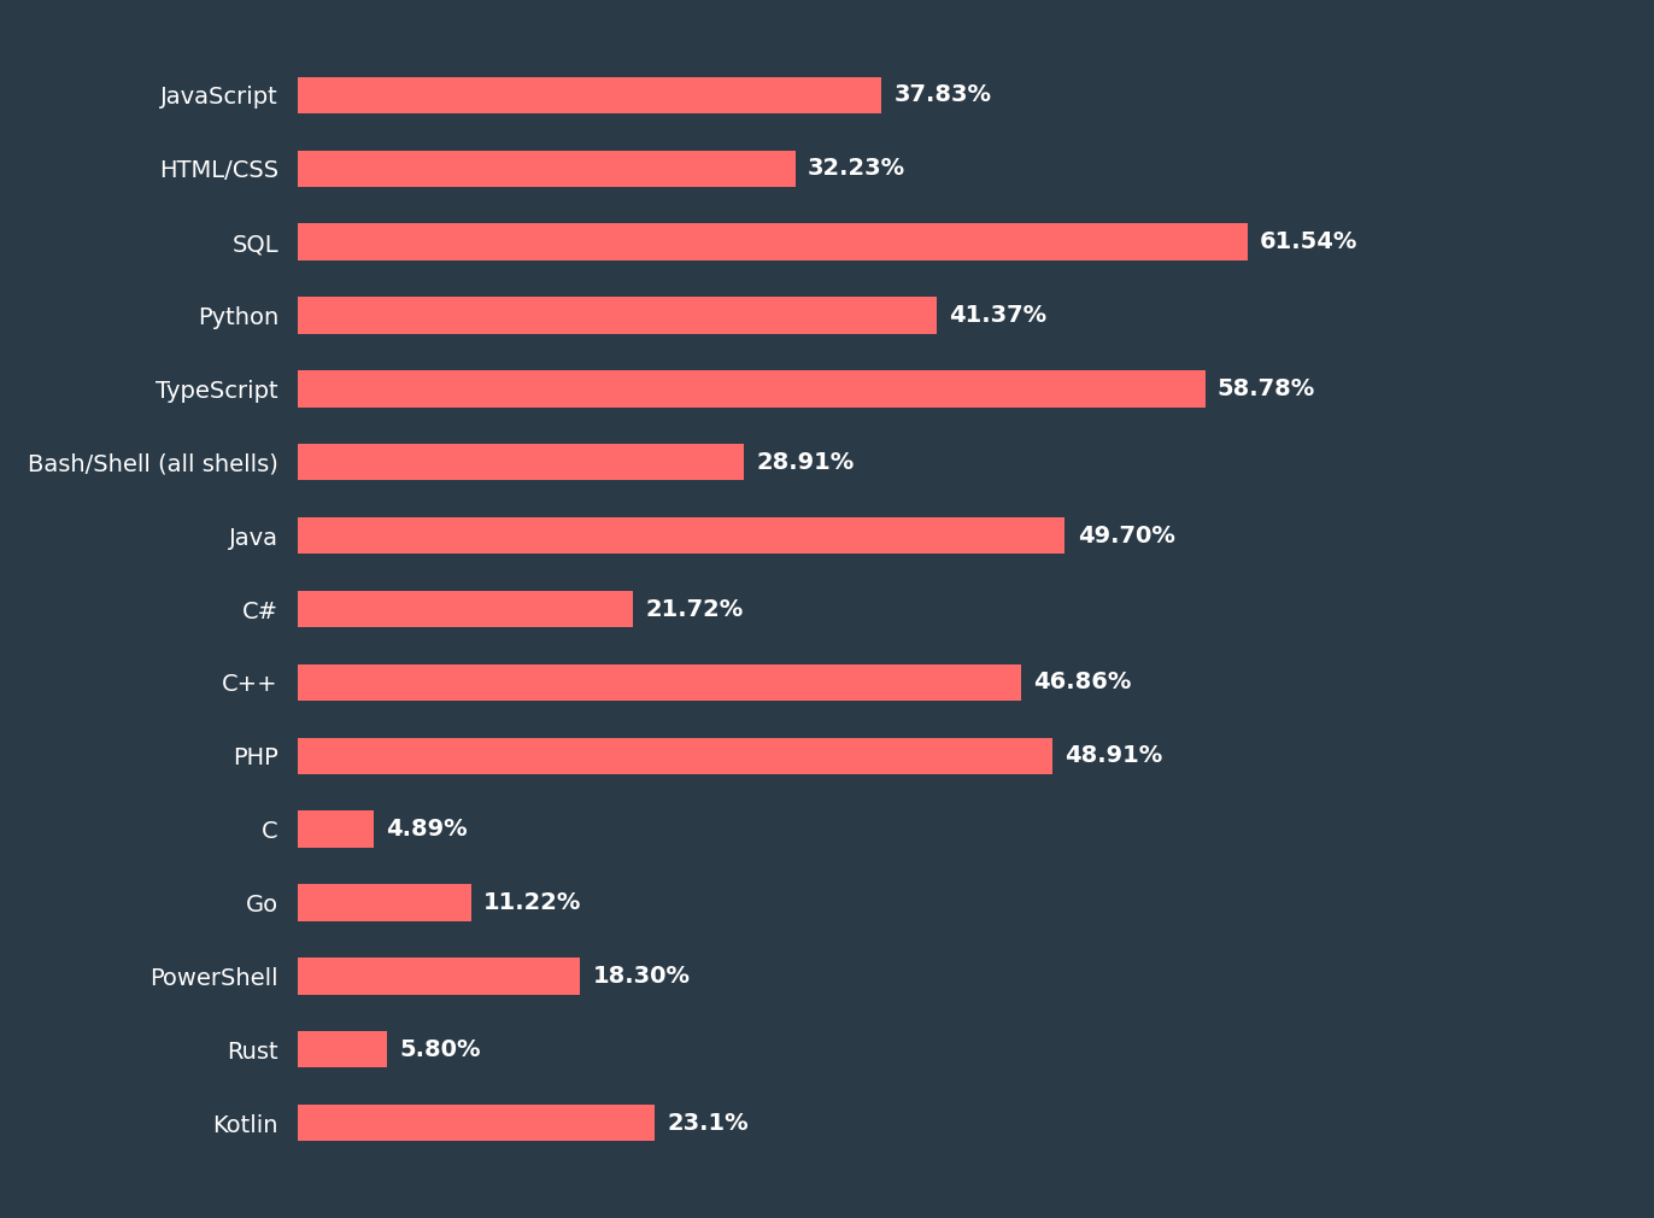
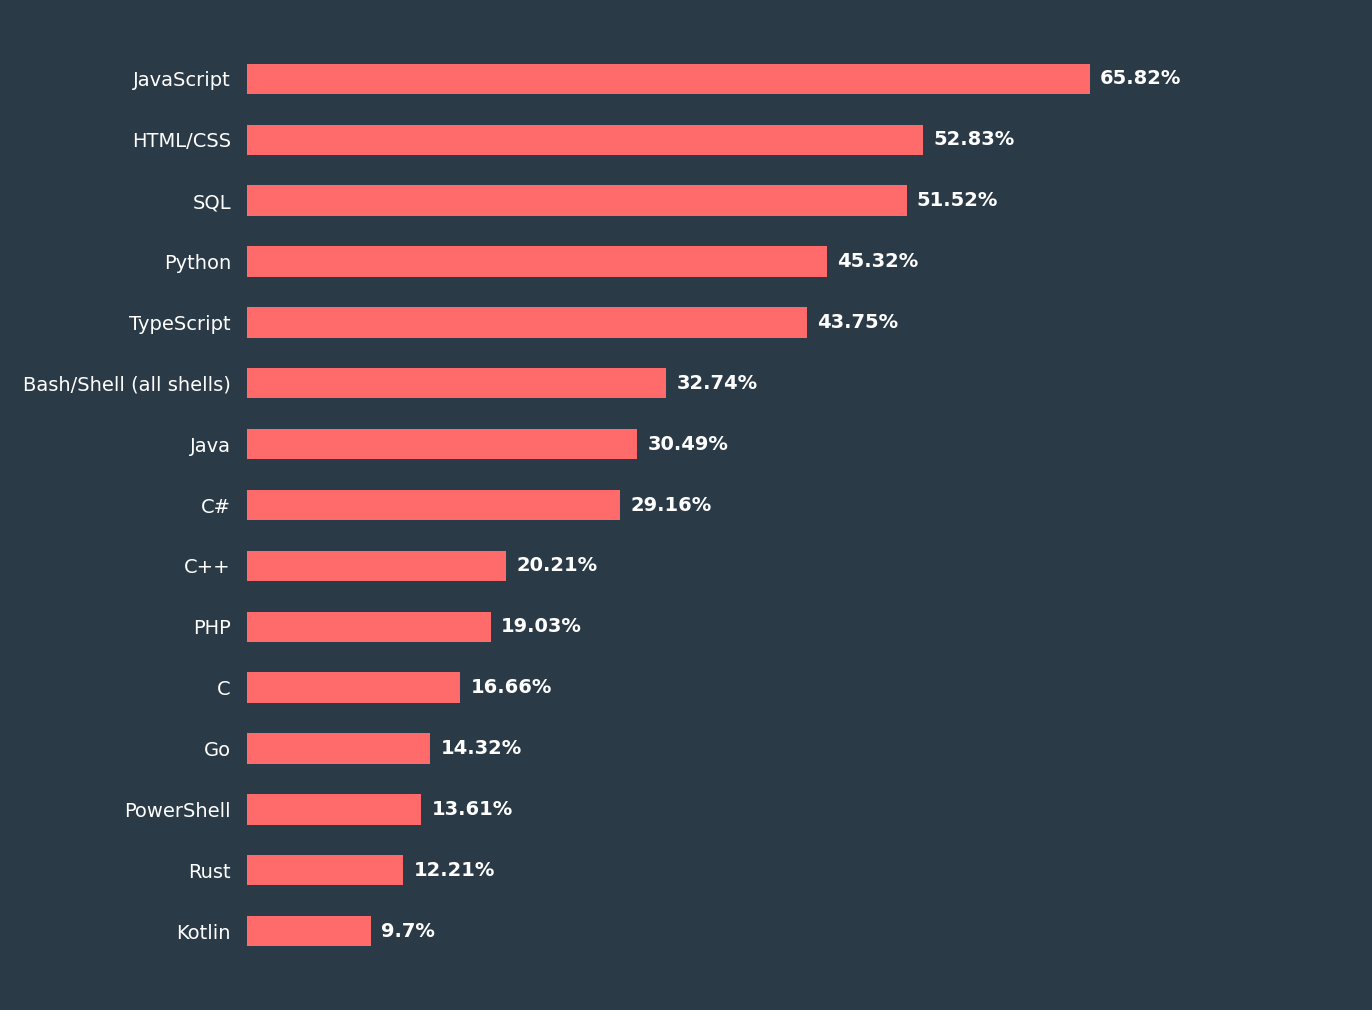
JavaScript: 37.83% -> 65.82%
HTML/CSS: 32.23% -> 52.83%
SQL: 61.54% -> 51.52%
Python: 41.37% -> 45.32%
TypeScript: 58.78% -> 43.75%
Bash/Shell (all shells): 28.91% -> 32.74%
Java: 49.70% -> 30.49%
C#: 21.72% -> 29.16%
C++: 46.86% -> 20.21%
PHP: 48.91% -> 19.03%
C: 4.89% -> 16.66%
Go: 11.22% -> 14.32%
PowerShell: 18.30% -> 13.61%
Rust: 5.80% -> 12.21%
Kotlin: 23.1% -> 9.7%
